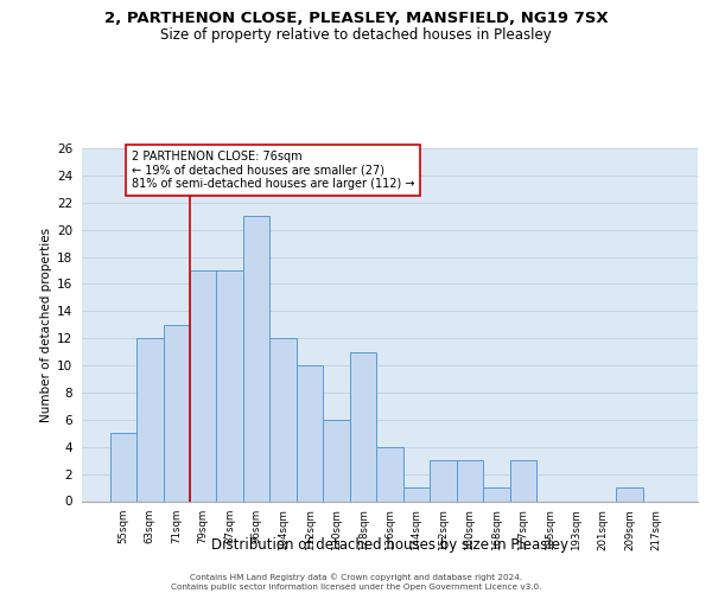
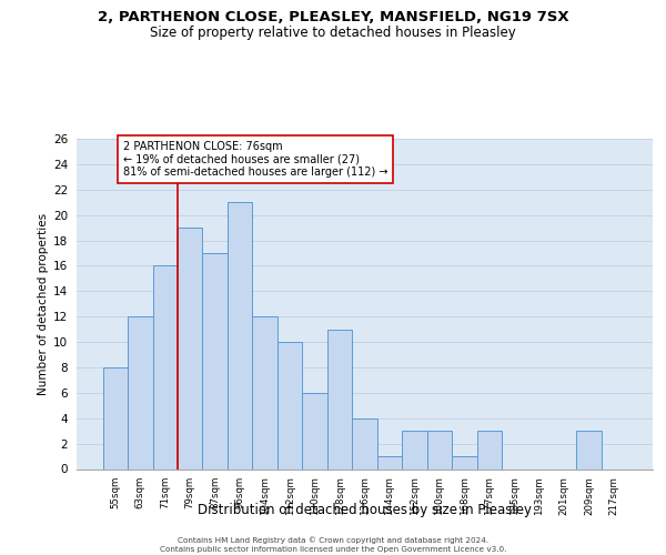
55sqm: 5 -> 8
71sqm: 13 -> 16
79sqm: 17 -> 19
209sqm: 1 -> 3
